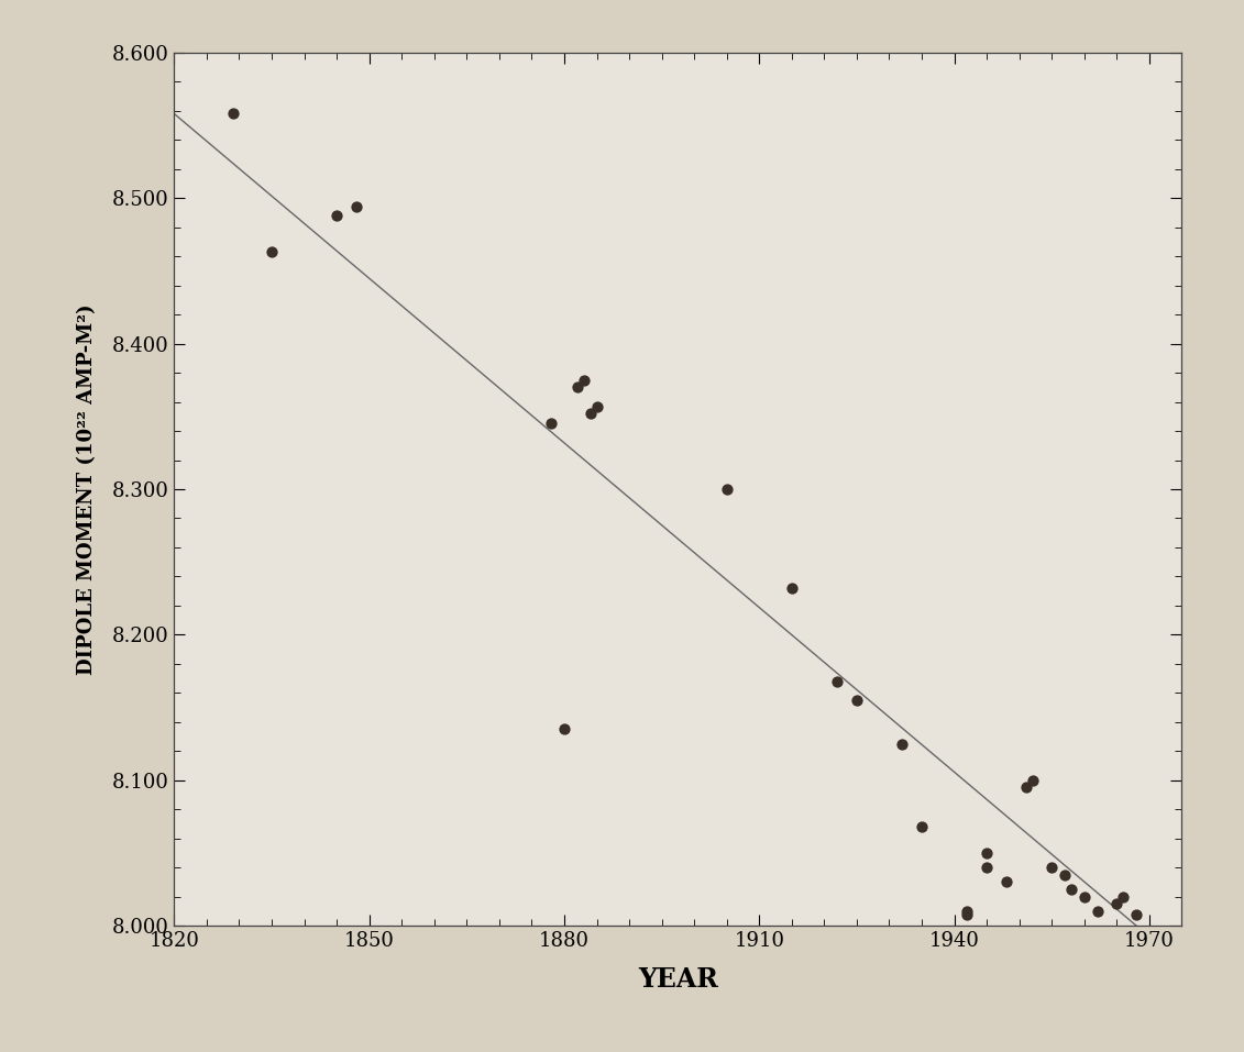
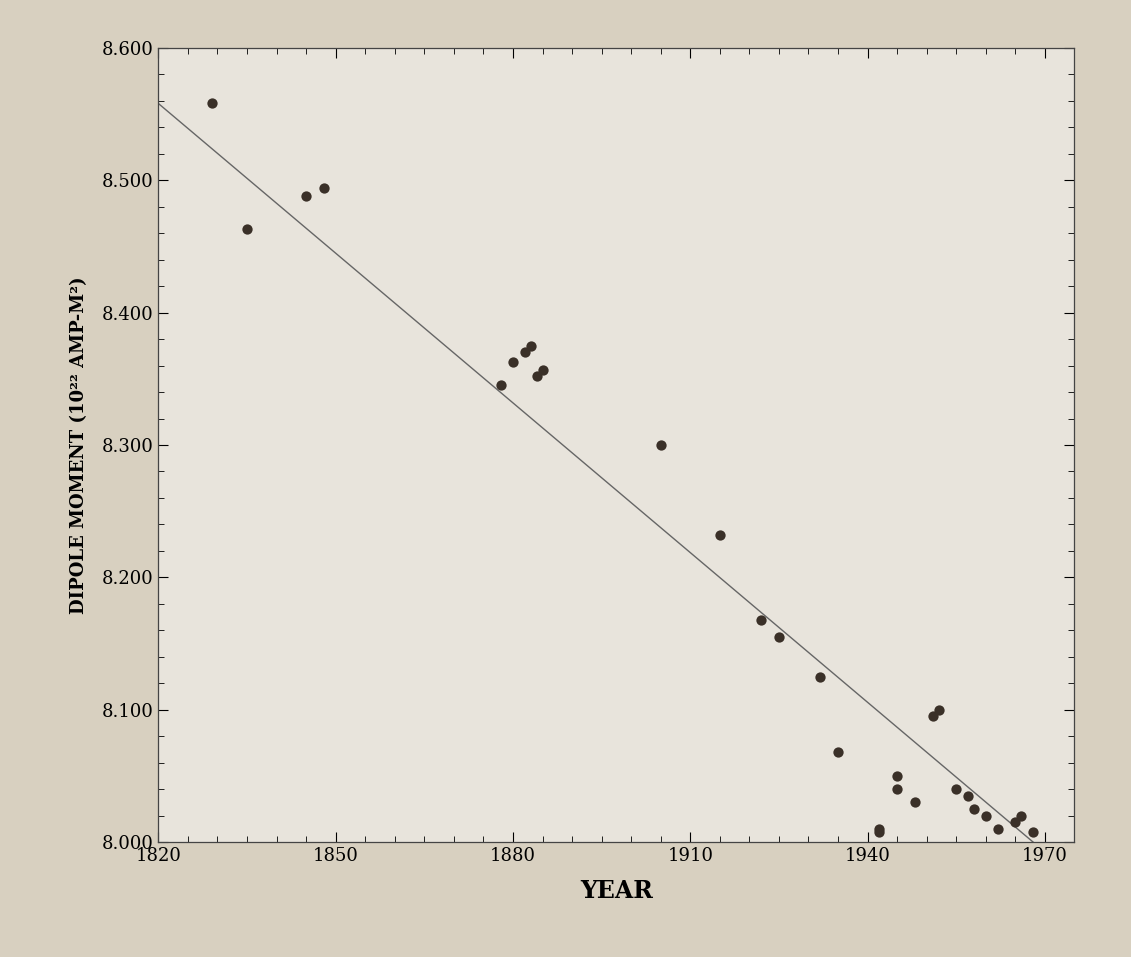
1880: 8.135 -> 8.363
